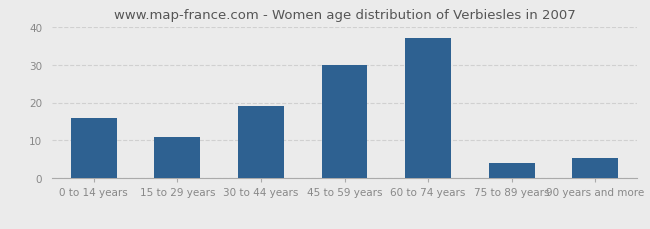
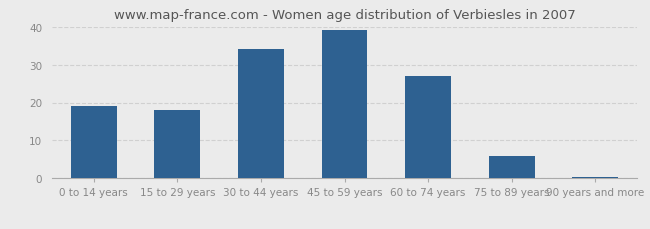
0 to 14 years: 16.0 -> 19.0
15 to 29 years: 11.0 -> 18.0
30 to 44 years: 19.0 -> 34.0
45 to 59 years: 30.0 -> 39.0
60 to 74 years: 37.0 -> 27.0
75 to 89 years: 4.0 -> 6.0
90 years and more: 5.5 -> 0.5
